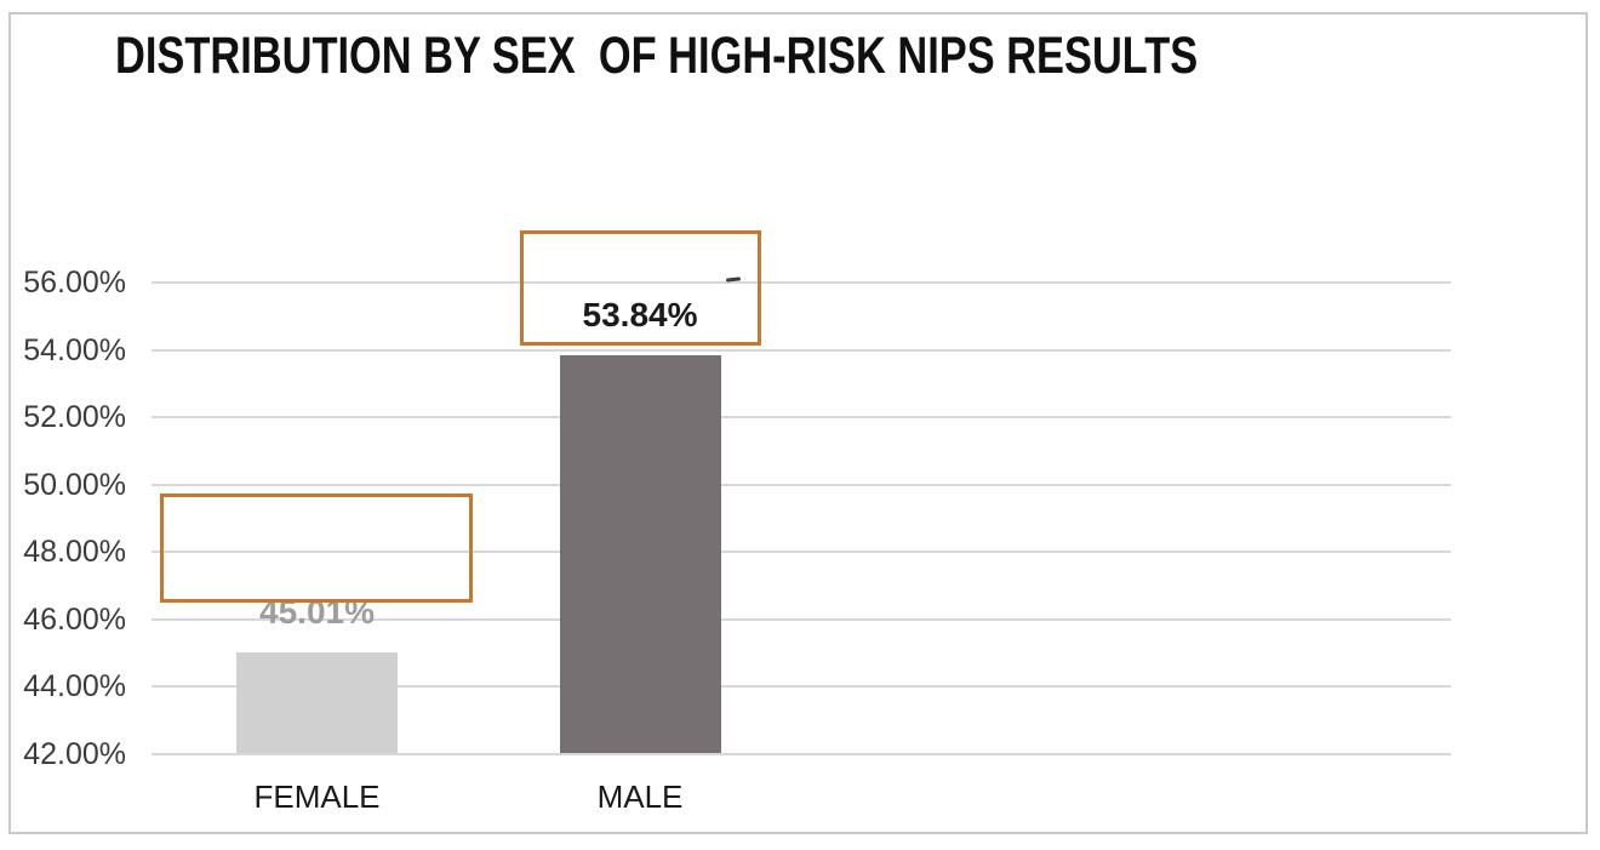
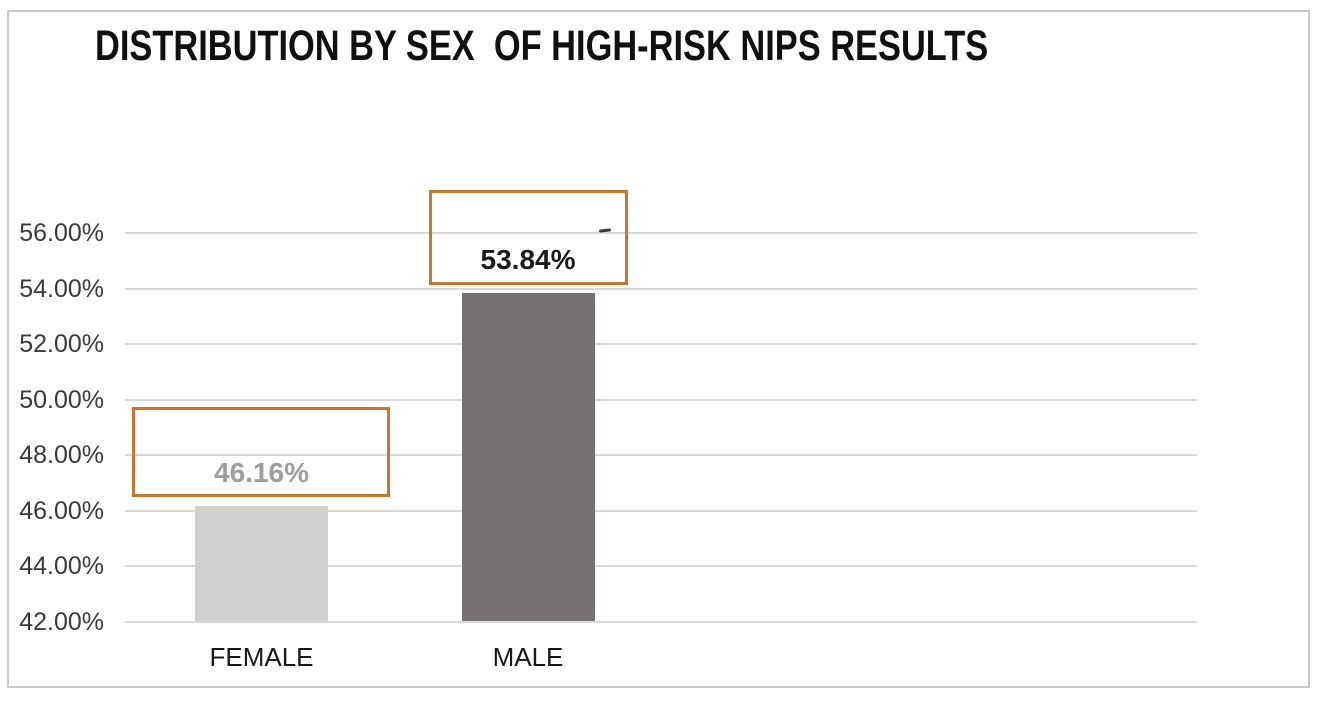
FEMALE: 45.01% -> 46.16%
